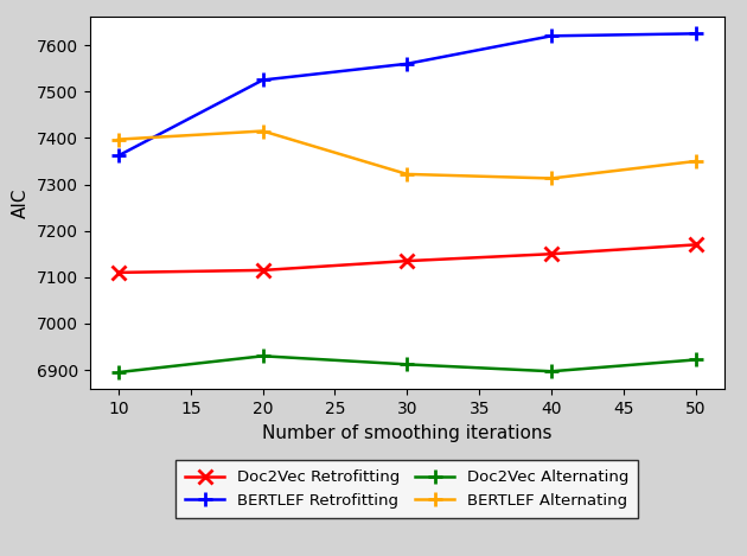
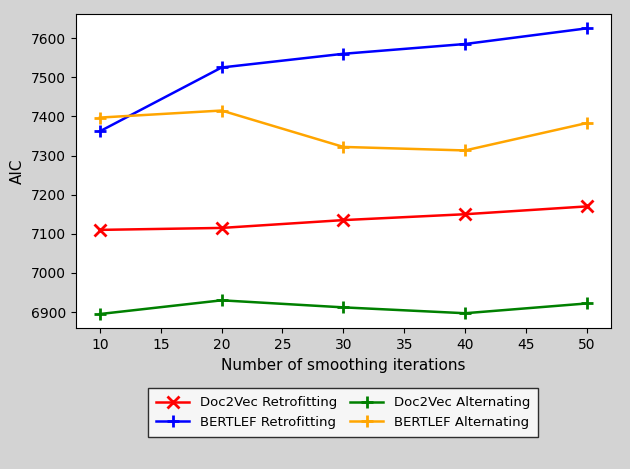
BERTLEF Retrofitting/40: 7620 -> 7585
BERTLEF Alternating/50: 7350 -> 7383
